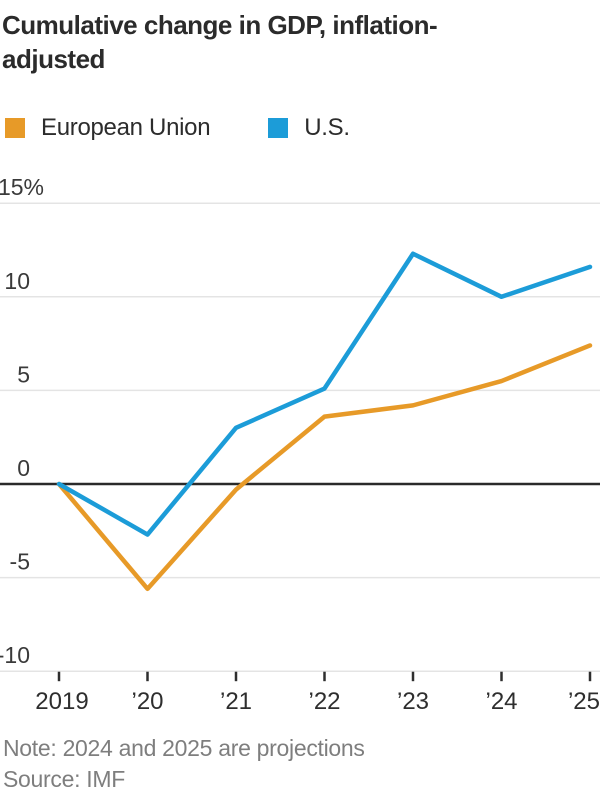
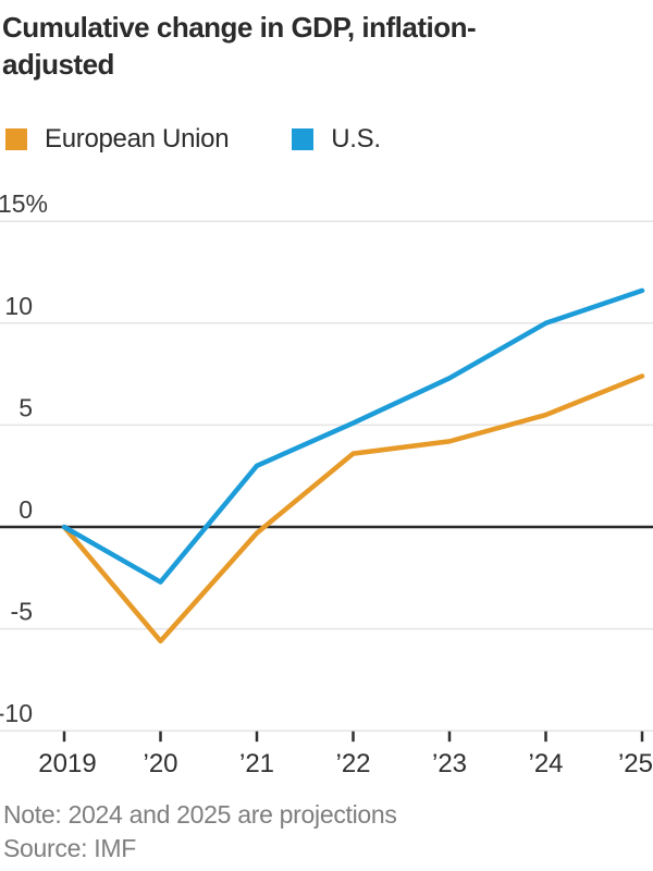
U.S./’23: 12.3 -> 7.3
